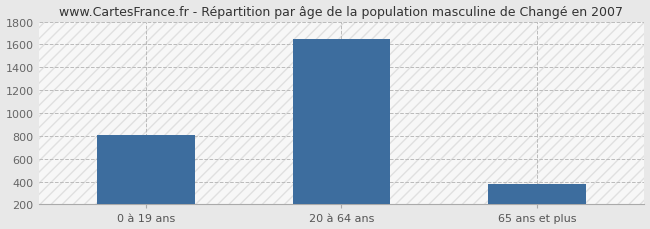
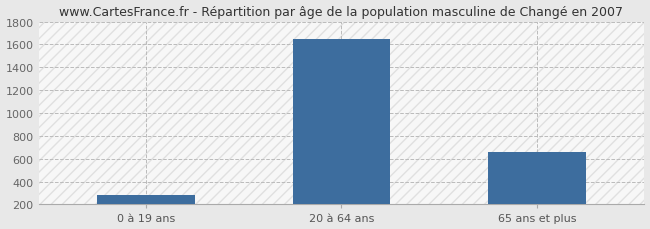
0 à 19 ans: 810 -> 280
65 ans et plus: 380 -> 660
